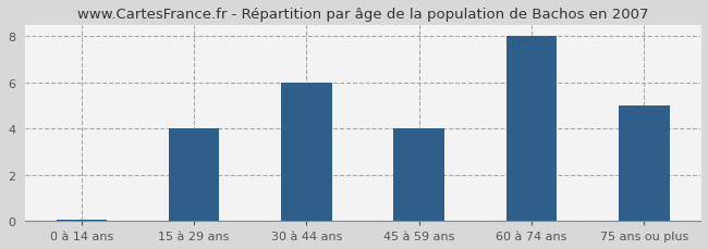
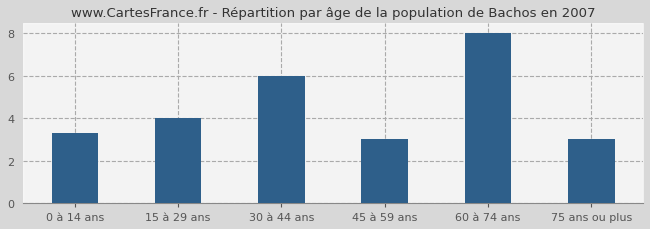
0 à 14 ans: 0.07 -> 3.30
45 à 59 ans: 4.00 -> 3.00
75 ans ou plus: 5.00 -> 3.00
